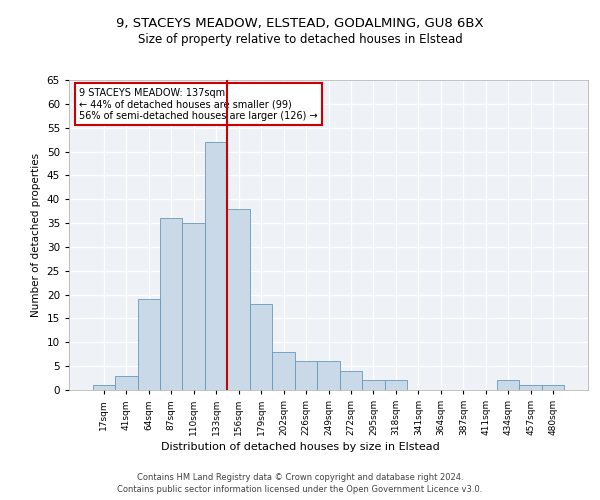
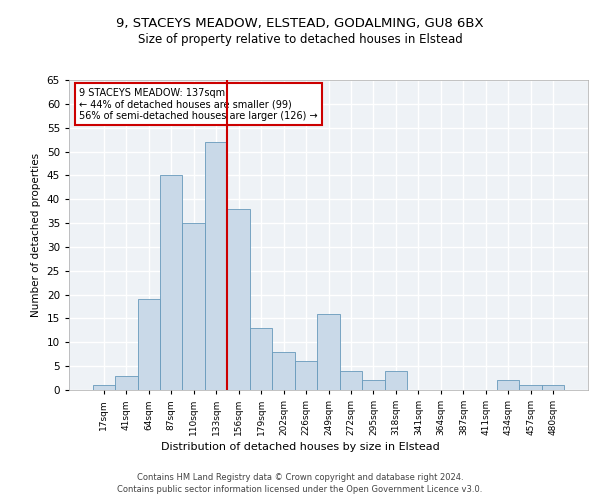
87sqm: 36 -> 45
179sqm: 18 -> 13
249sqm: 6 -> 16
318sqm: 2 -> 4
